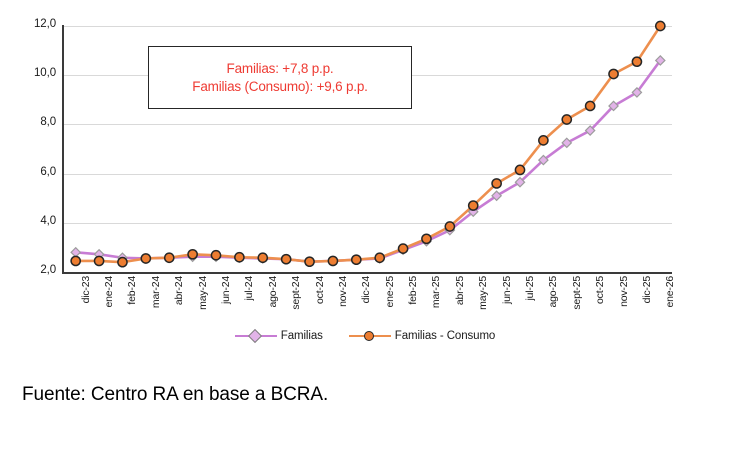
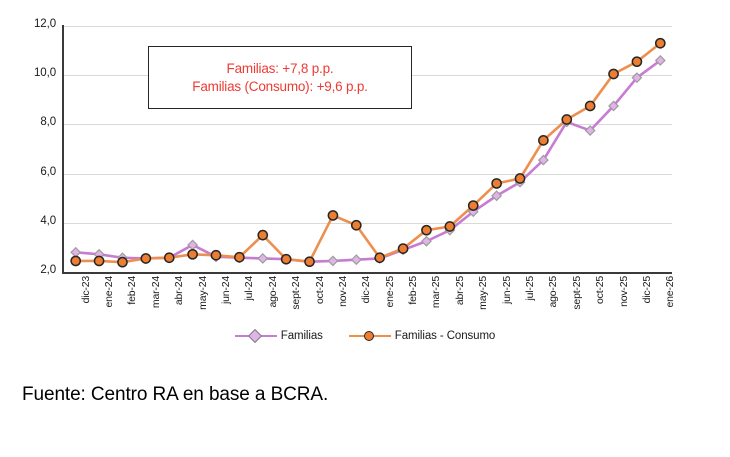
Familias/may-24: 2,6 -> 3,1
Familias - Consumo/ago-24: 2,6 -> 3,5
Familias - Consumo/nov-24: 2,5 -> 4,3
Familias - Consumo/dic-24: 2,5 -> 3,9
Familias - Consumo/mar-25: 3,4 -> 3,7
Familias - Consumo/jul-25: 6,2 -> 5,8
Familias/sept-25: 7,2 -> 8,1
Familias/dic-25: 9,3 -> 9,9
Familias - Consumo/ene-26: 12,0 -> 11,3
